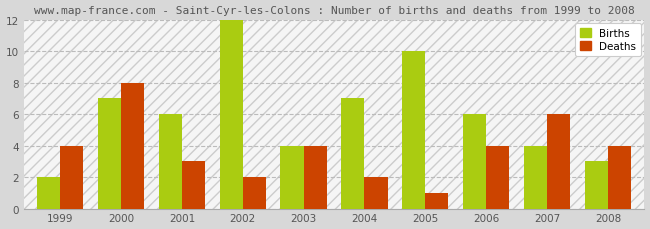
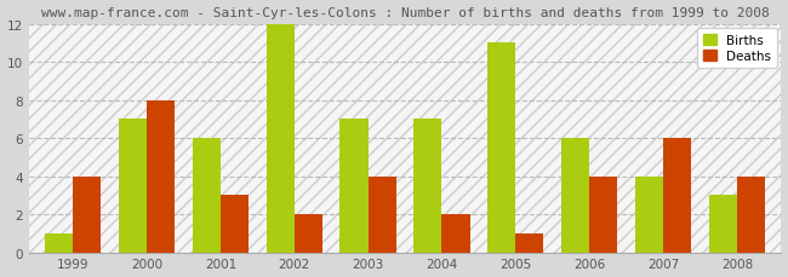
Births/1999: 2 -> 1
Births/2003: 4 -> 7
Births/2005: 10 -> 11
